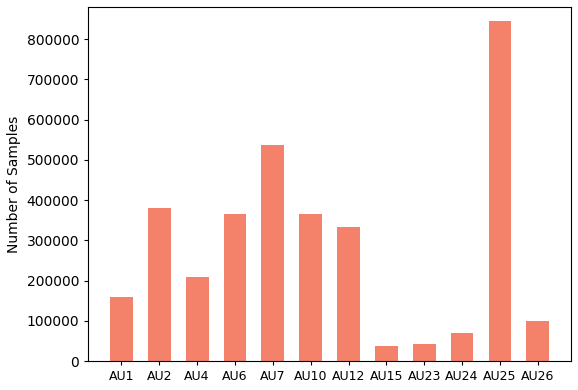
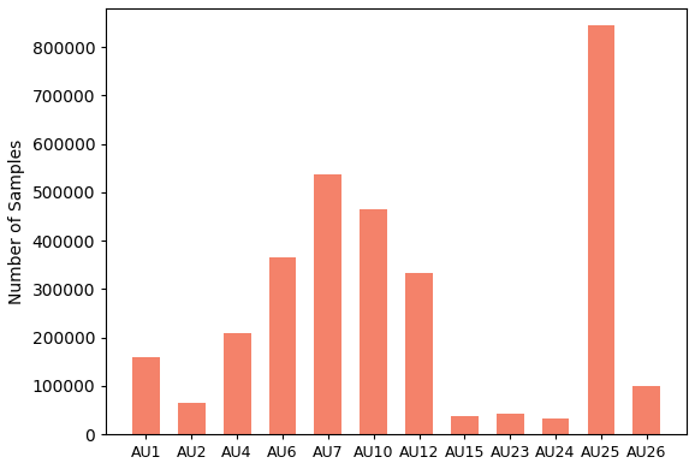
AU2: 380000 -> 65000
AU10: 365000 -> 465000
AU24: 70000 -> 33000
